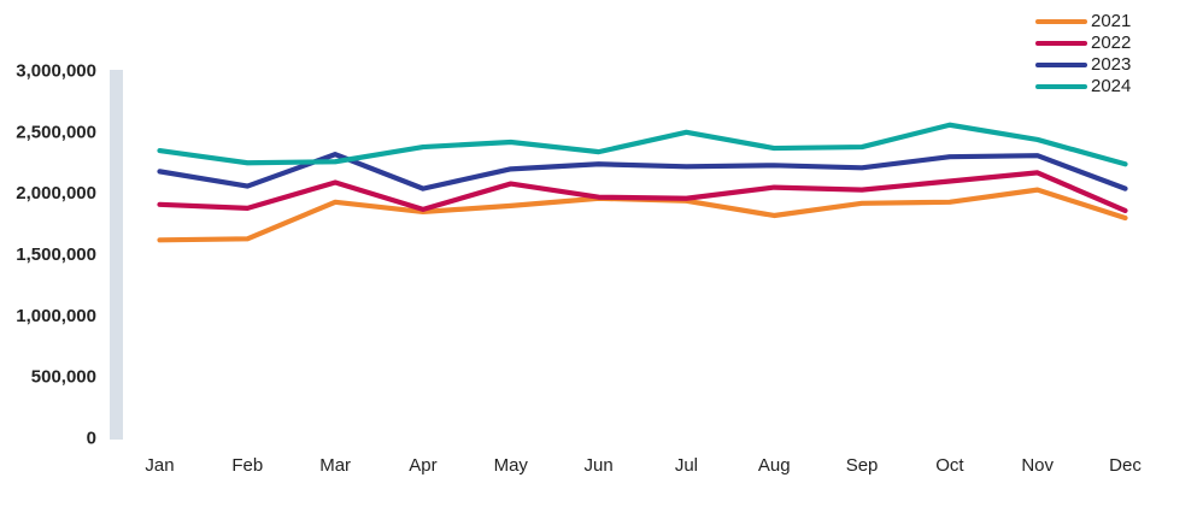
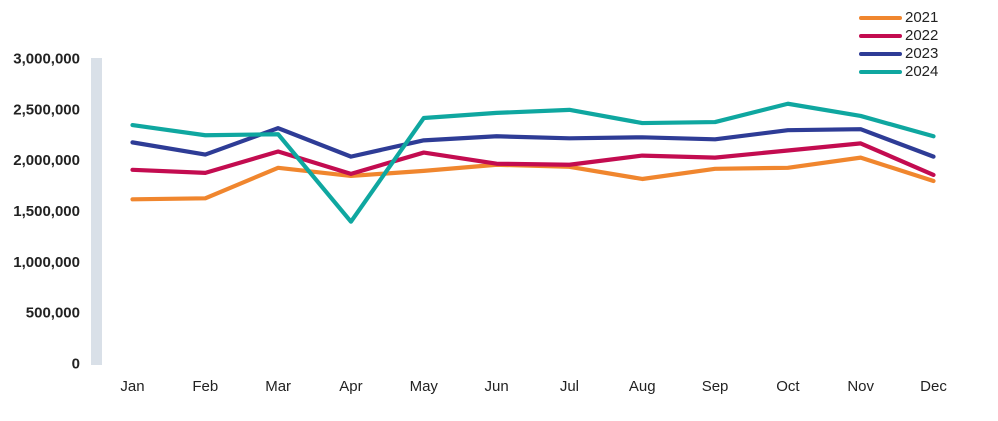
2024/Apr: 2370000 -> 1390000
2024/Jun: 2330000 -> 2460000
